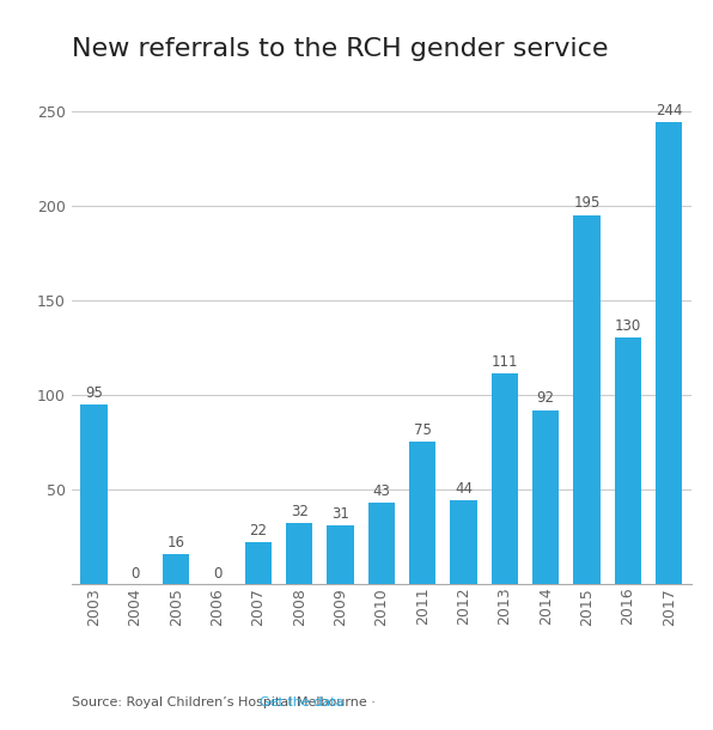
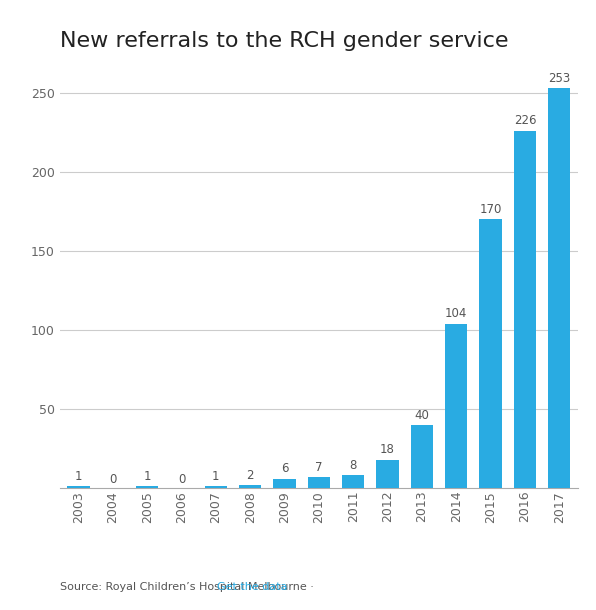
2003: 95 -> 1
2005: 16 -> 1
2007: 22 -> 1
2008: 32 -> 2
2009: 31 -> 6
2010: 43 -> 7
2011: 75 -> 8
2012: 44 -> 18
2013: 111 -> 40
2014: 92 -> 104
2015: 195 -> 170
2016: 130 -> 226
2017: 244 -> 253
